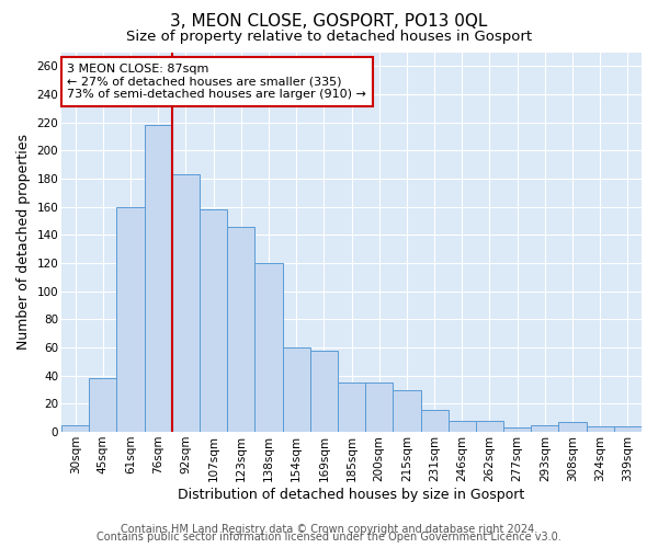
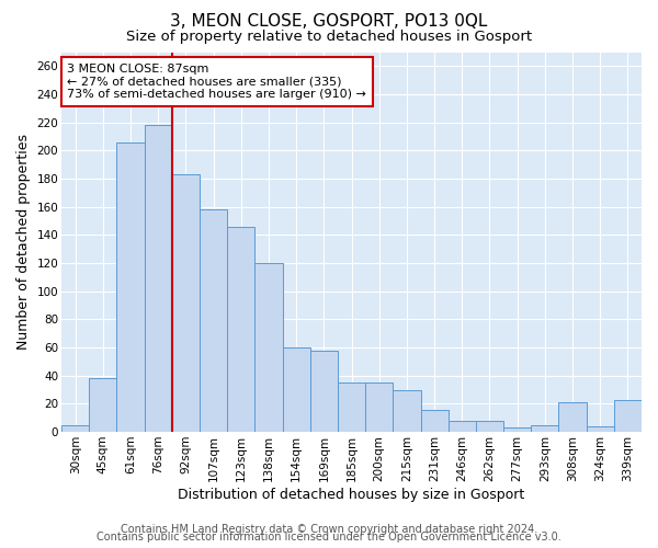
61sqm: 160 -> 206
308sqm: 7 -> 21
339sqm: 4 -> 23
